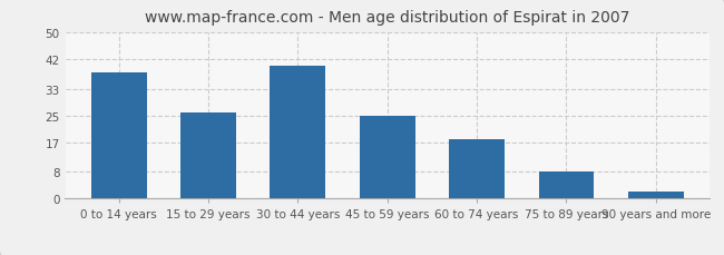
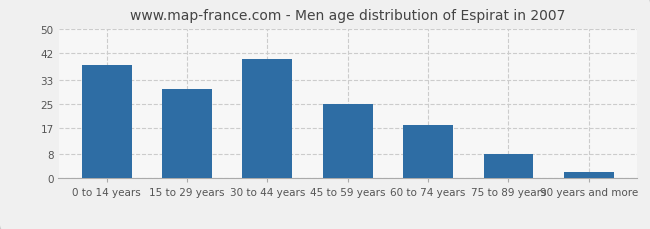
15 to 29 years: 26 -> 30
